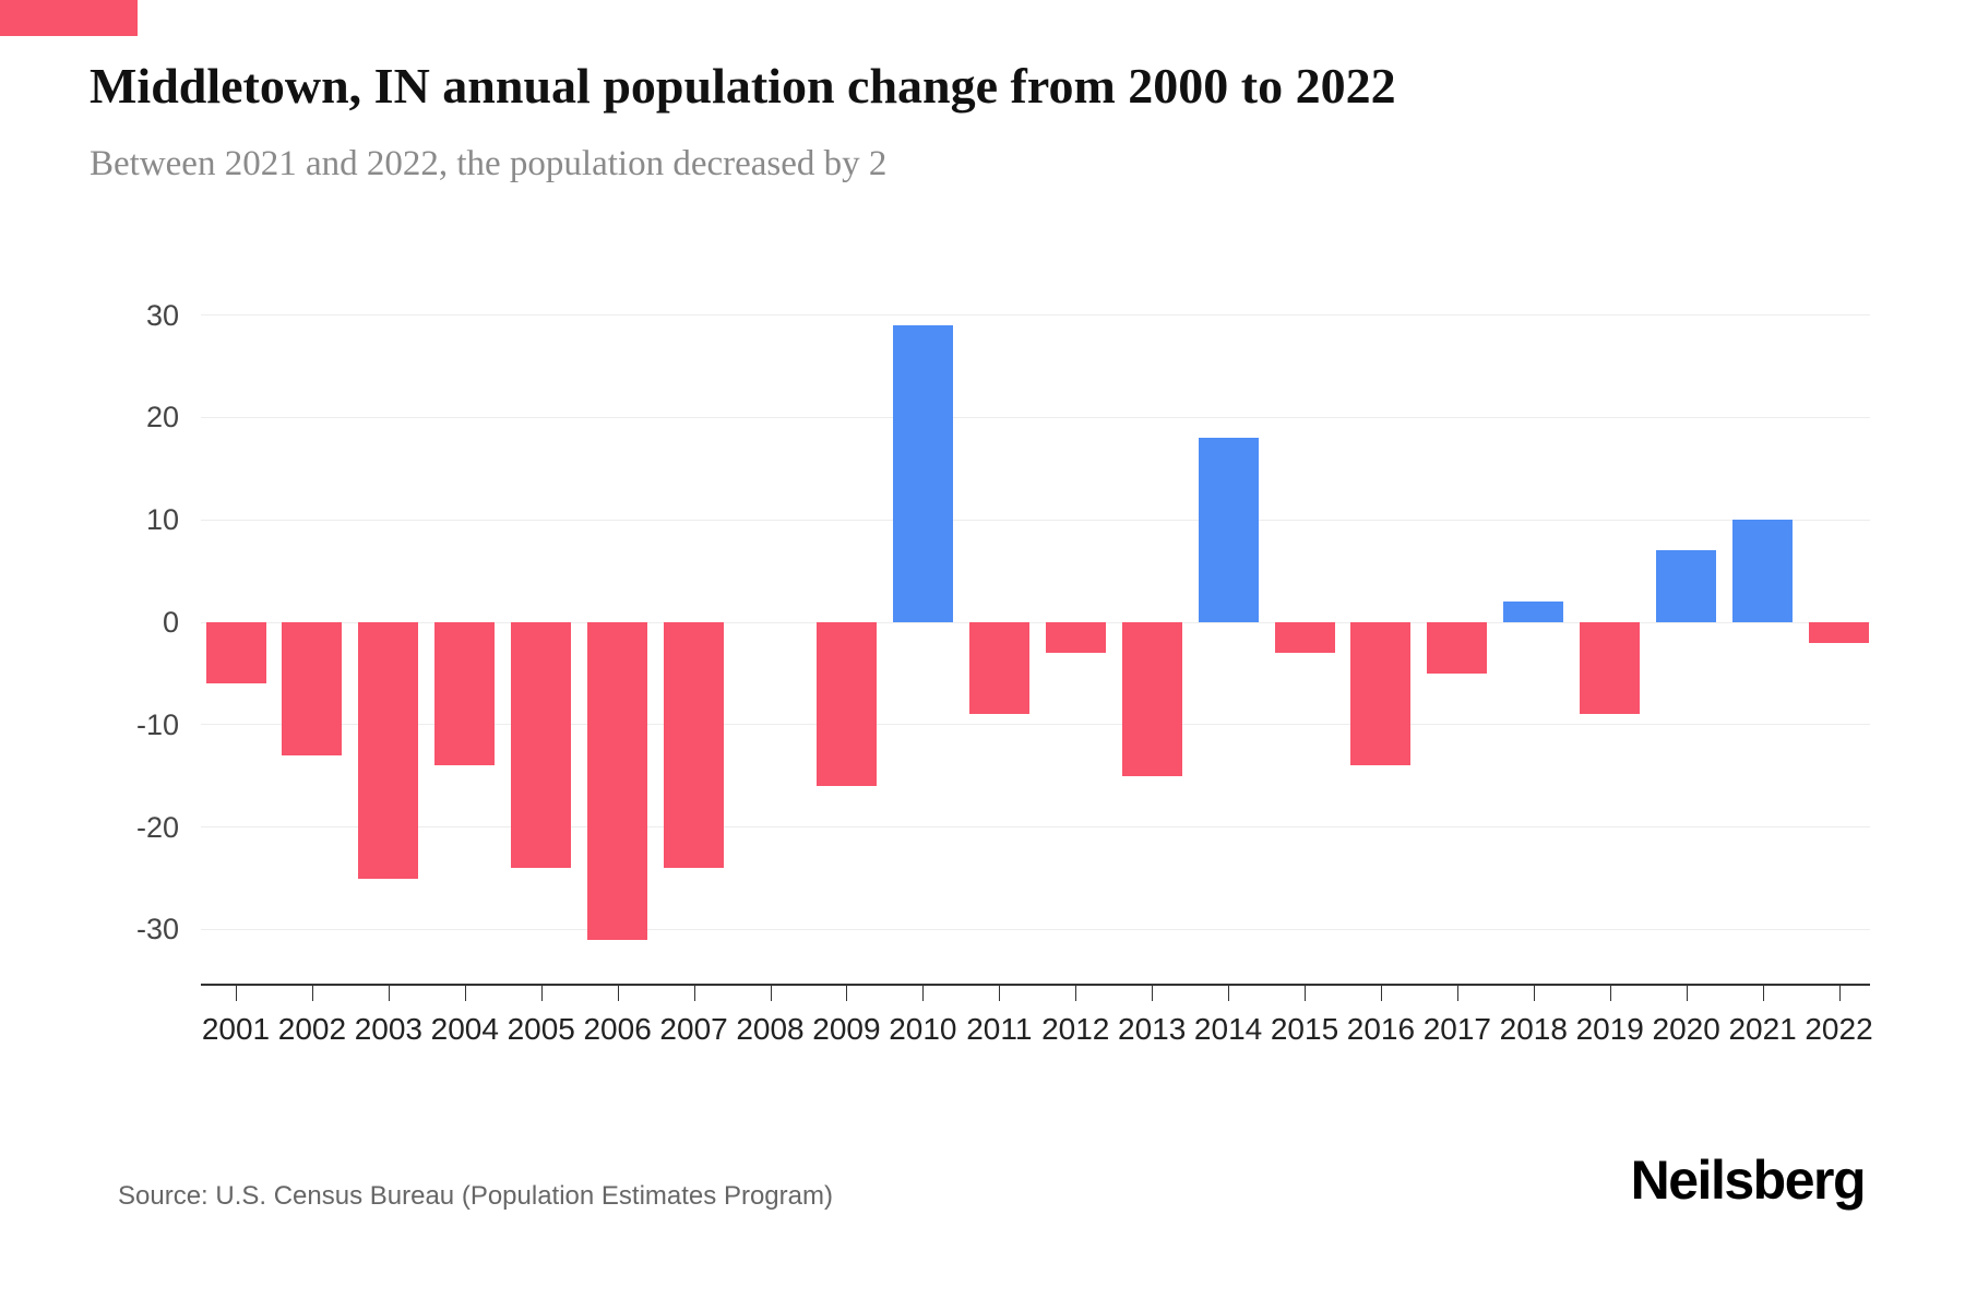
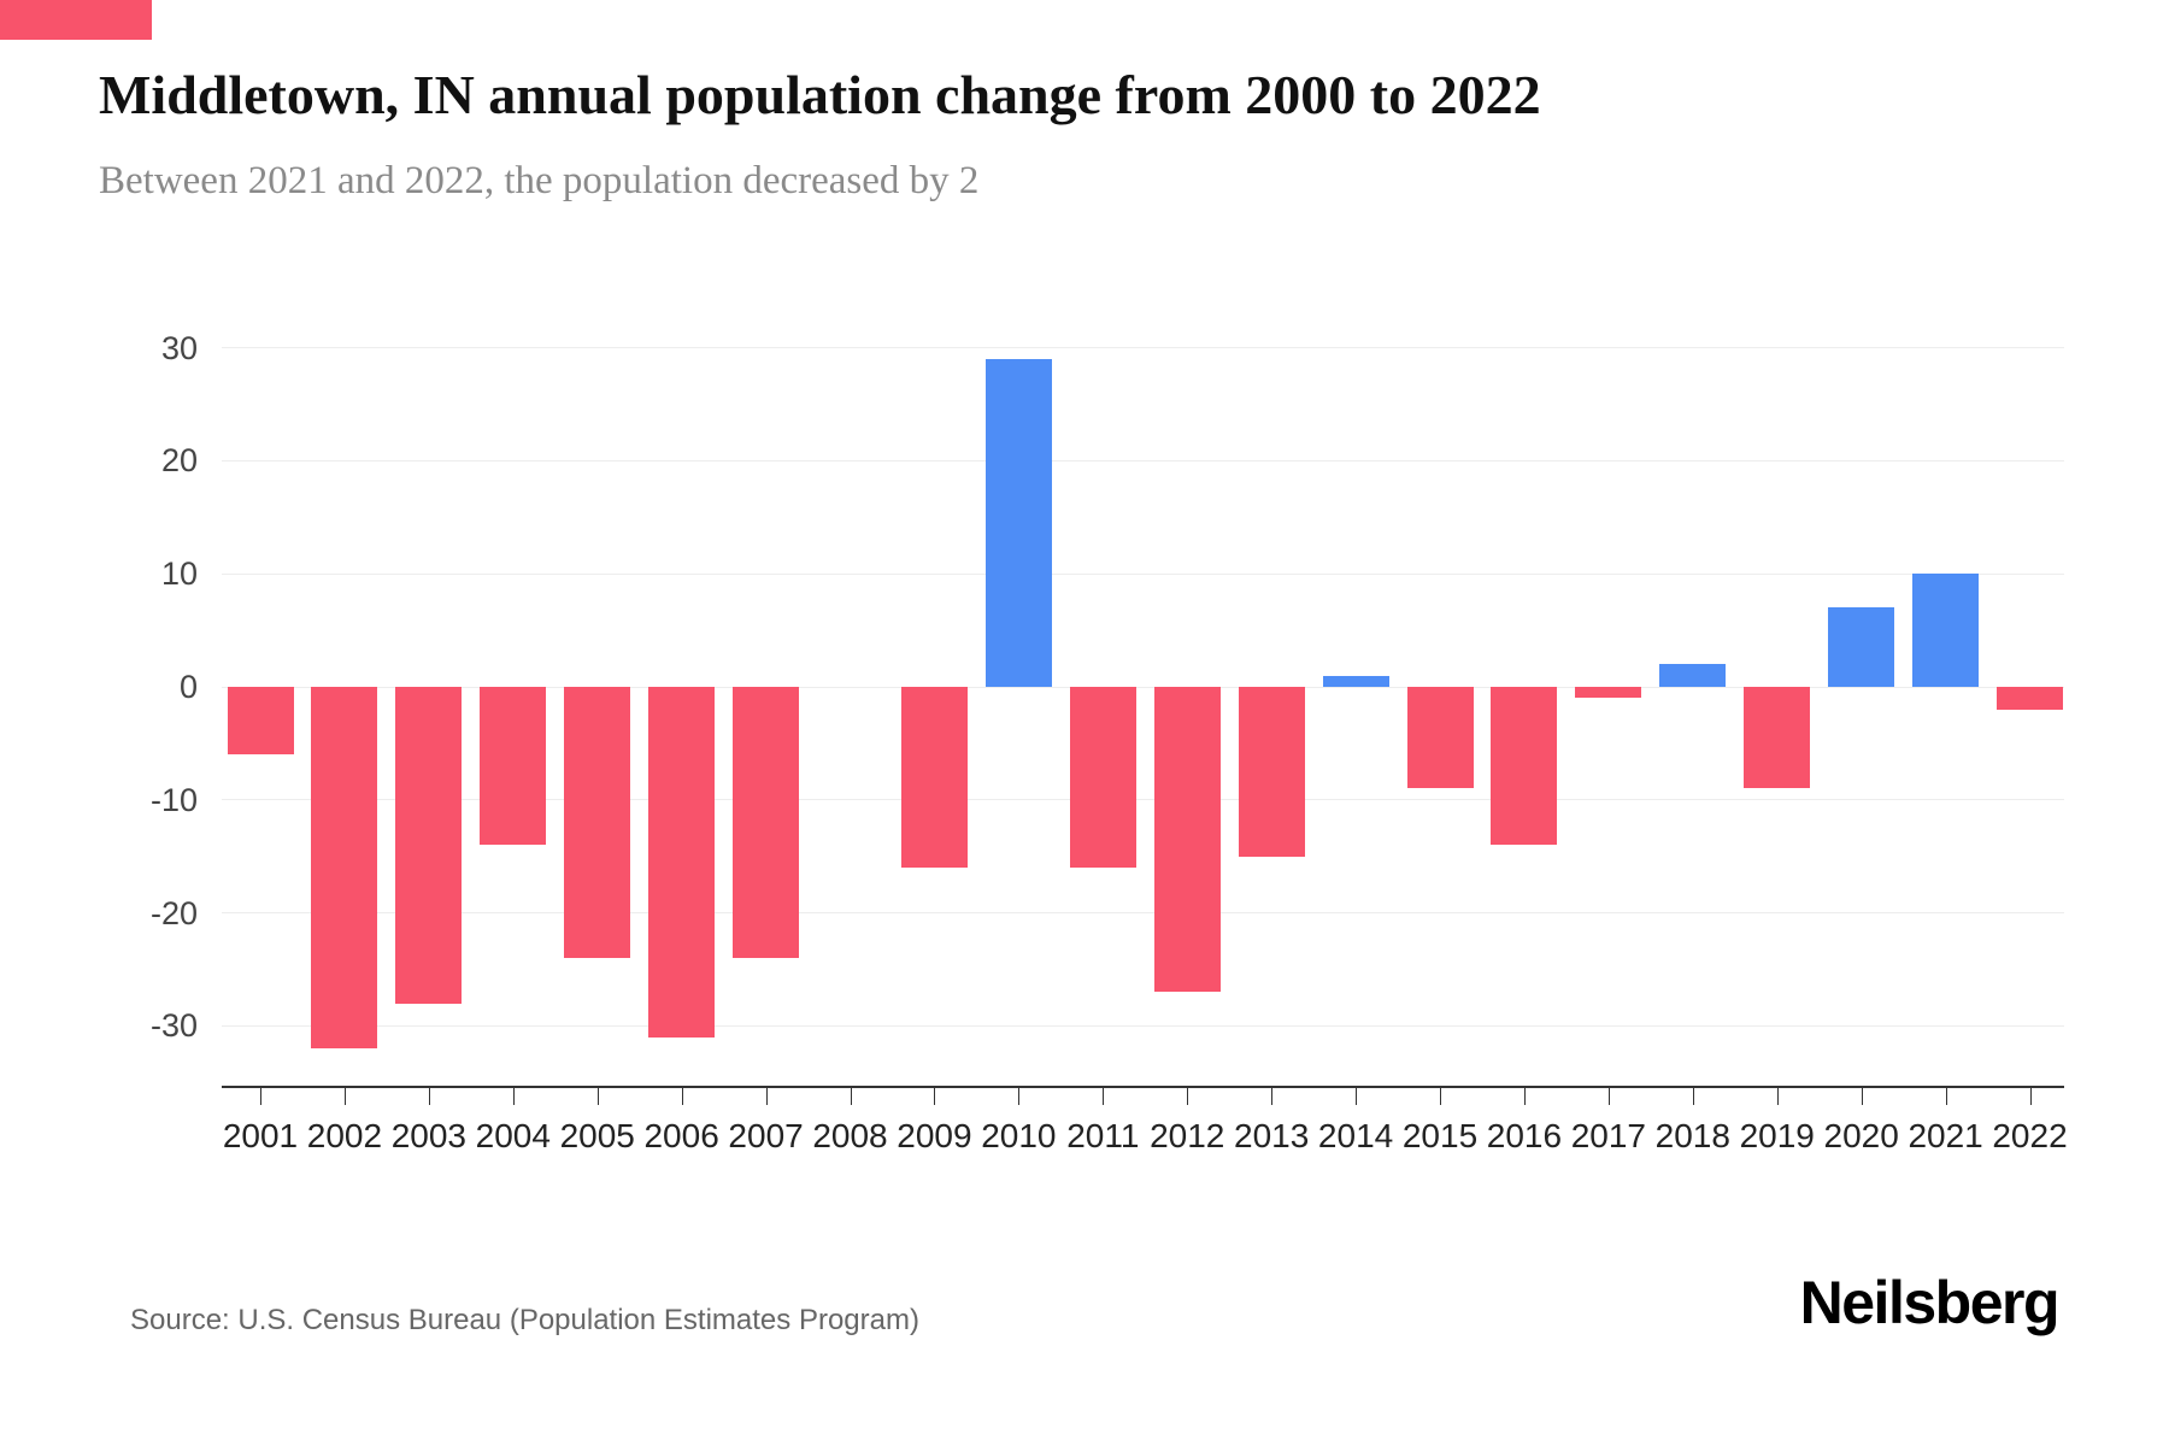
2002: -13 -> -32
2003: -25 -> -28
2011: -9 -> -16
2012: -3 -> -27
2014: 18 -> 1
2015: -3 -> -9
2017: -5 -> -1
